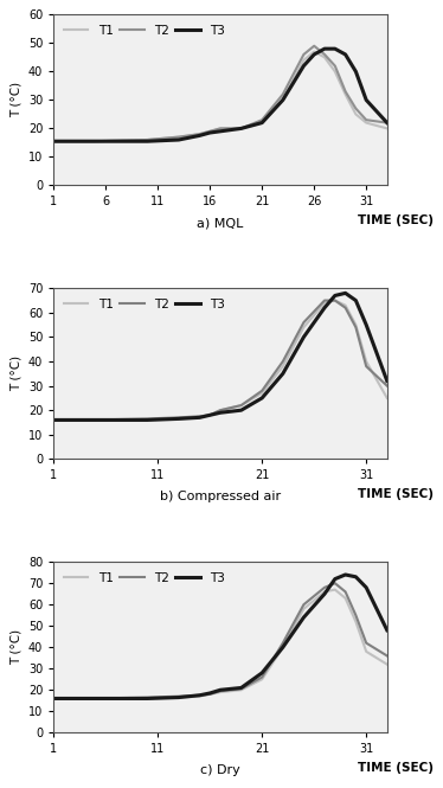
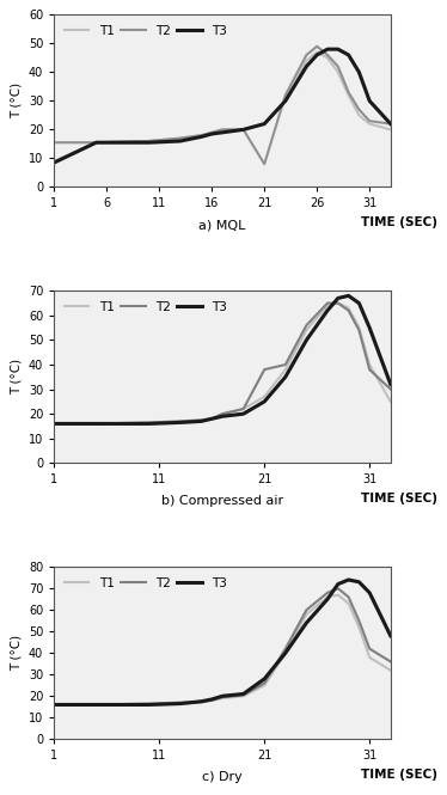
a) MQL/T1/1: 15.5 -> 9.0
a) MQL/T3/1: 15.5 -> 8.5
a) MQL/T2/21: 23.0 -> 8.0
b) Compressed air/T2/21: 28.0 -> 38.0
